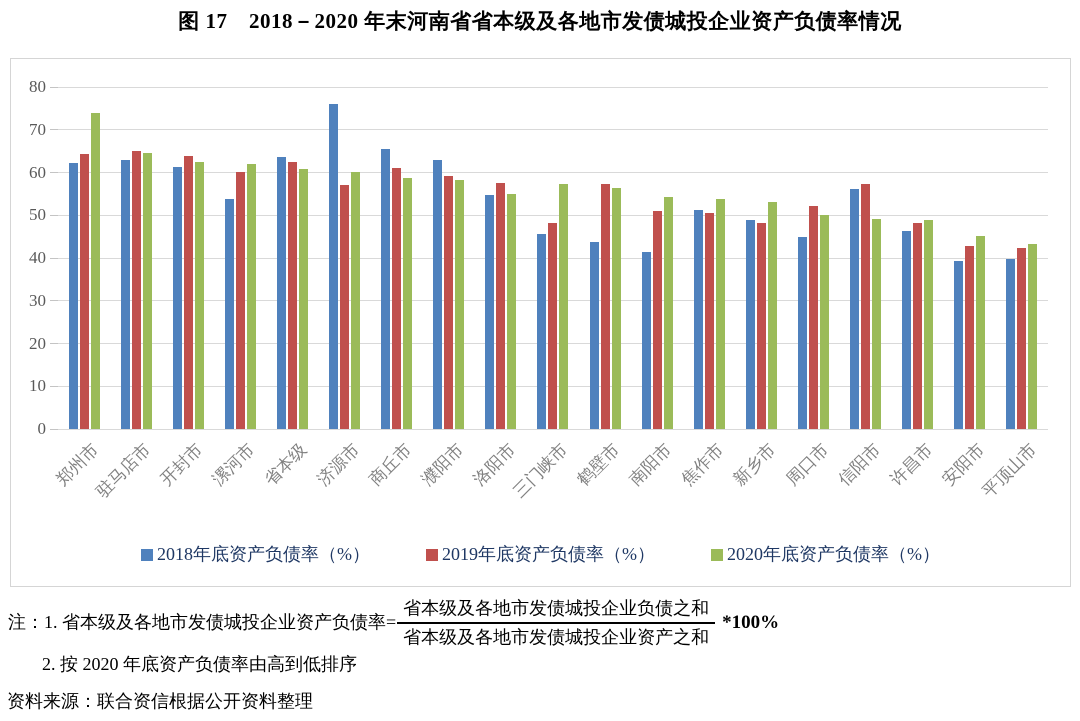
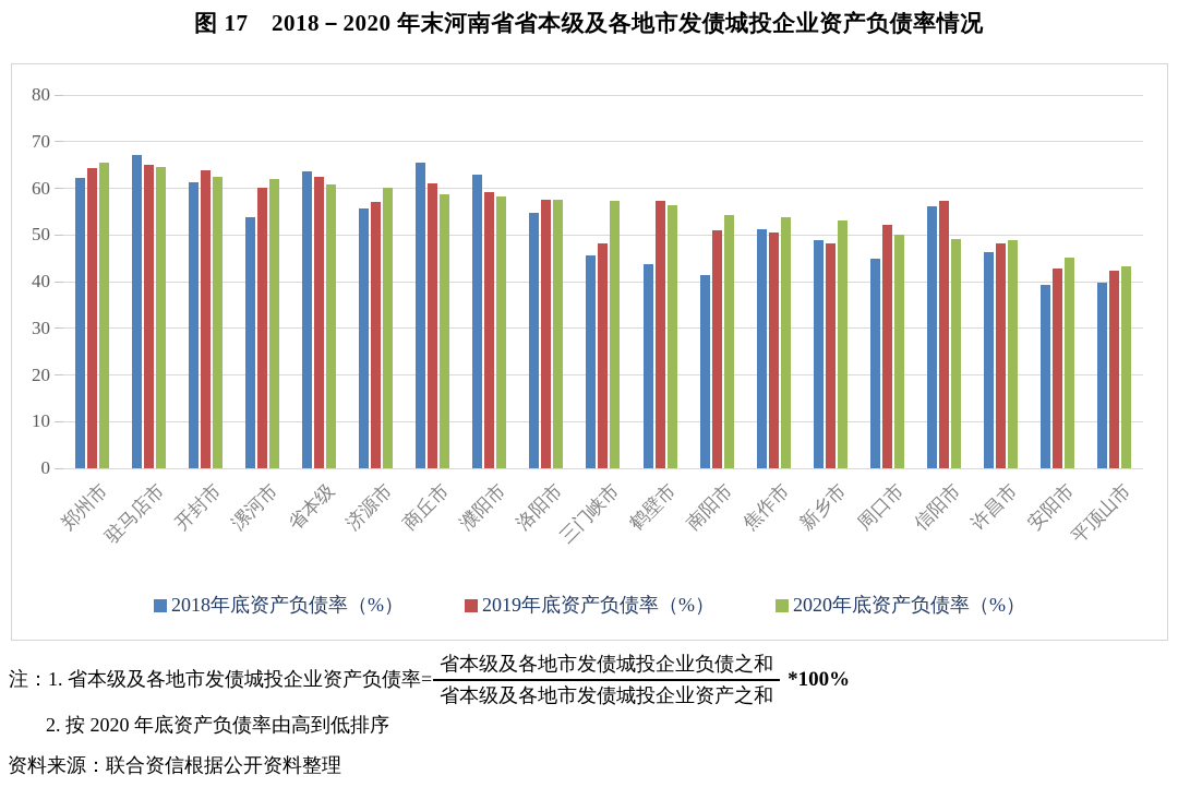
2020年底资产负债率（%）/郑州市: 74 -> 65
2018年底资产负债率（%）/驻马店市: 63 -> 67
2018年底资产负债率（%）/济源市: 76 -> 56
2020年底资产负债率（%）/洛阳市: 55 -> 58
